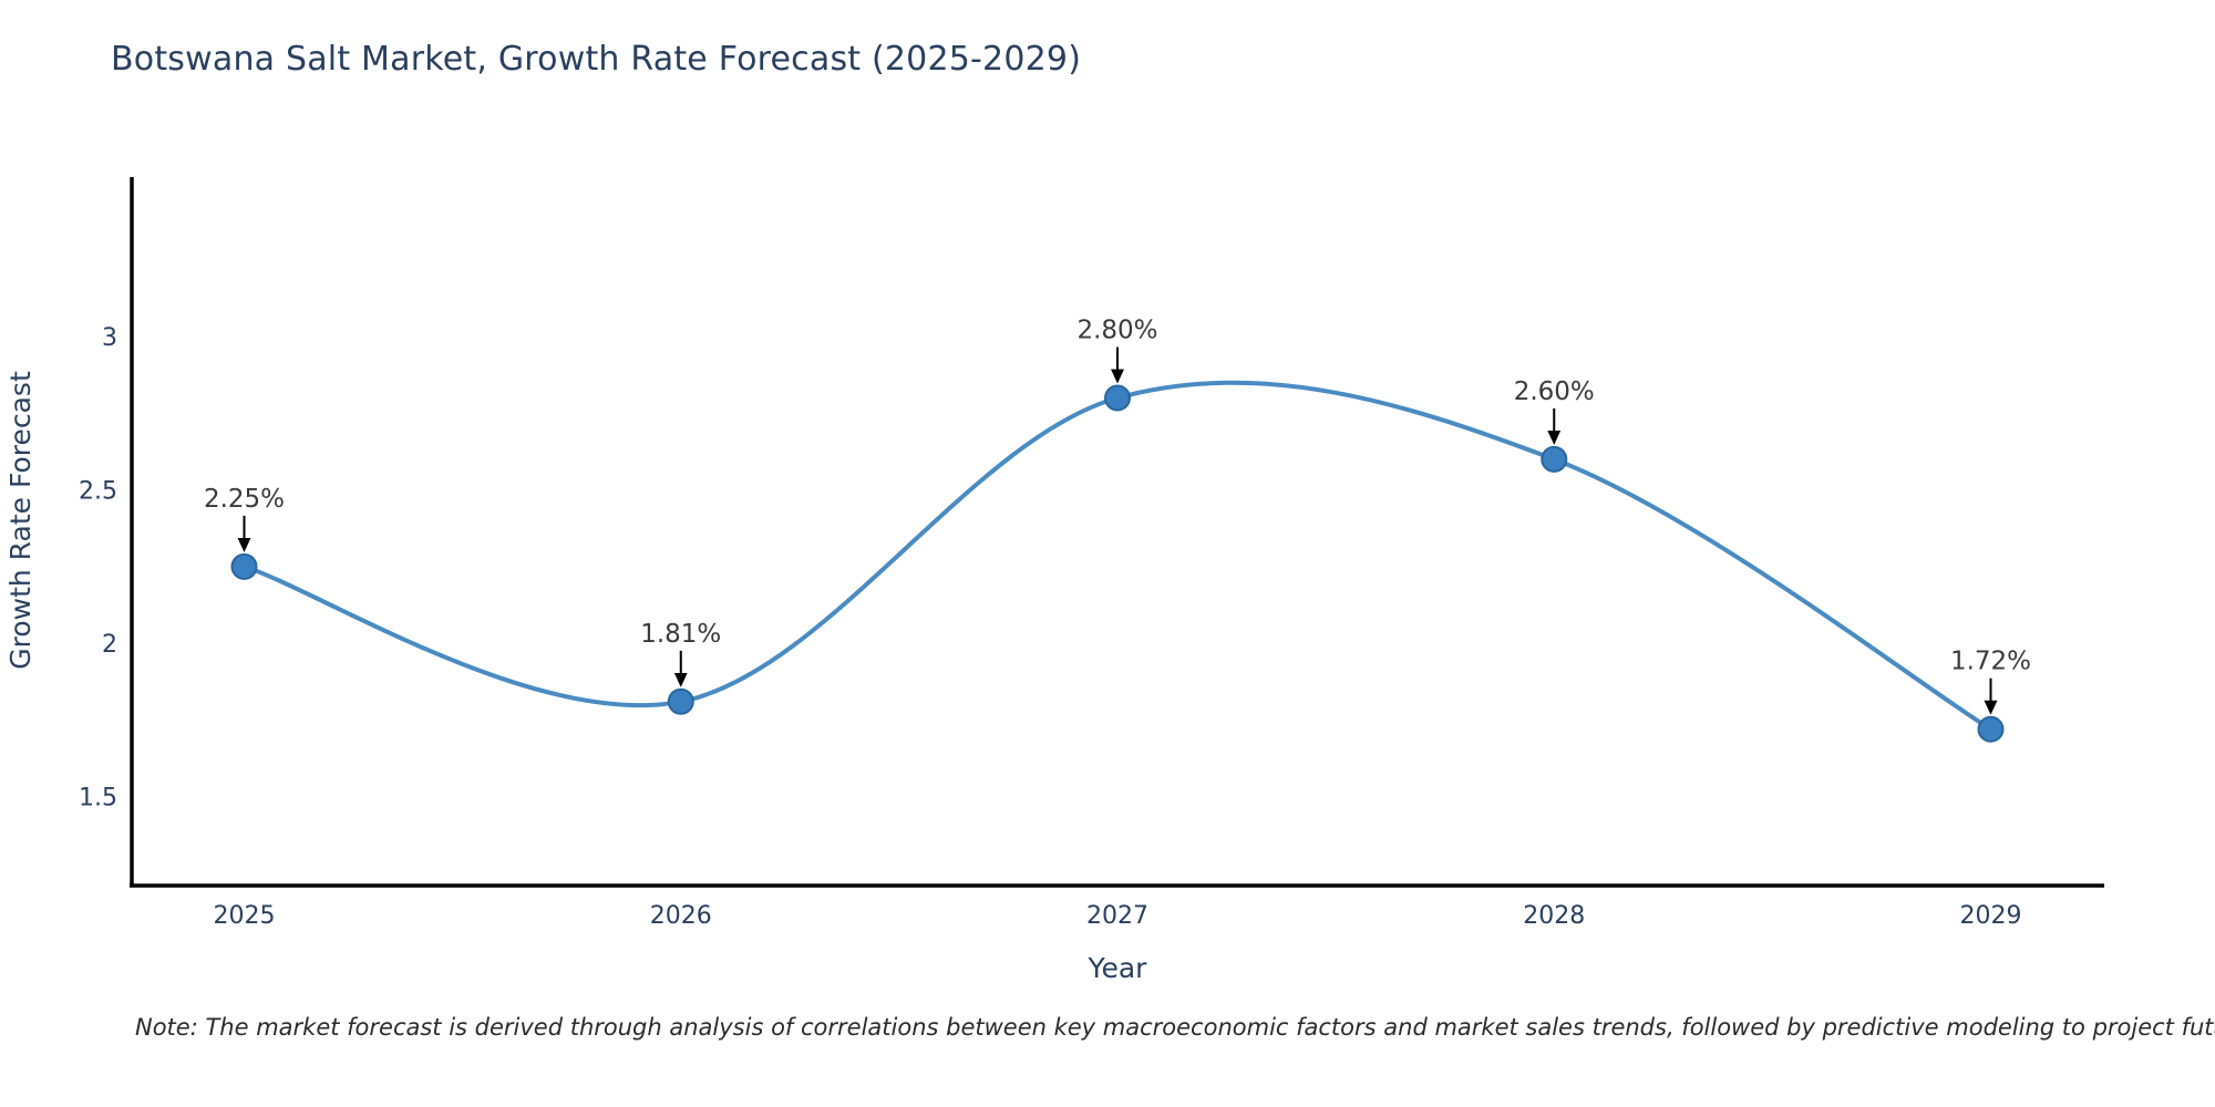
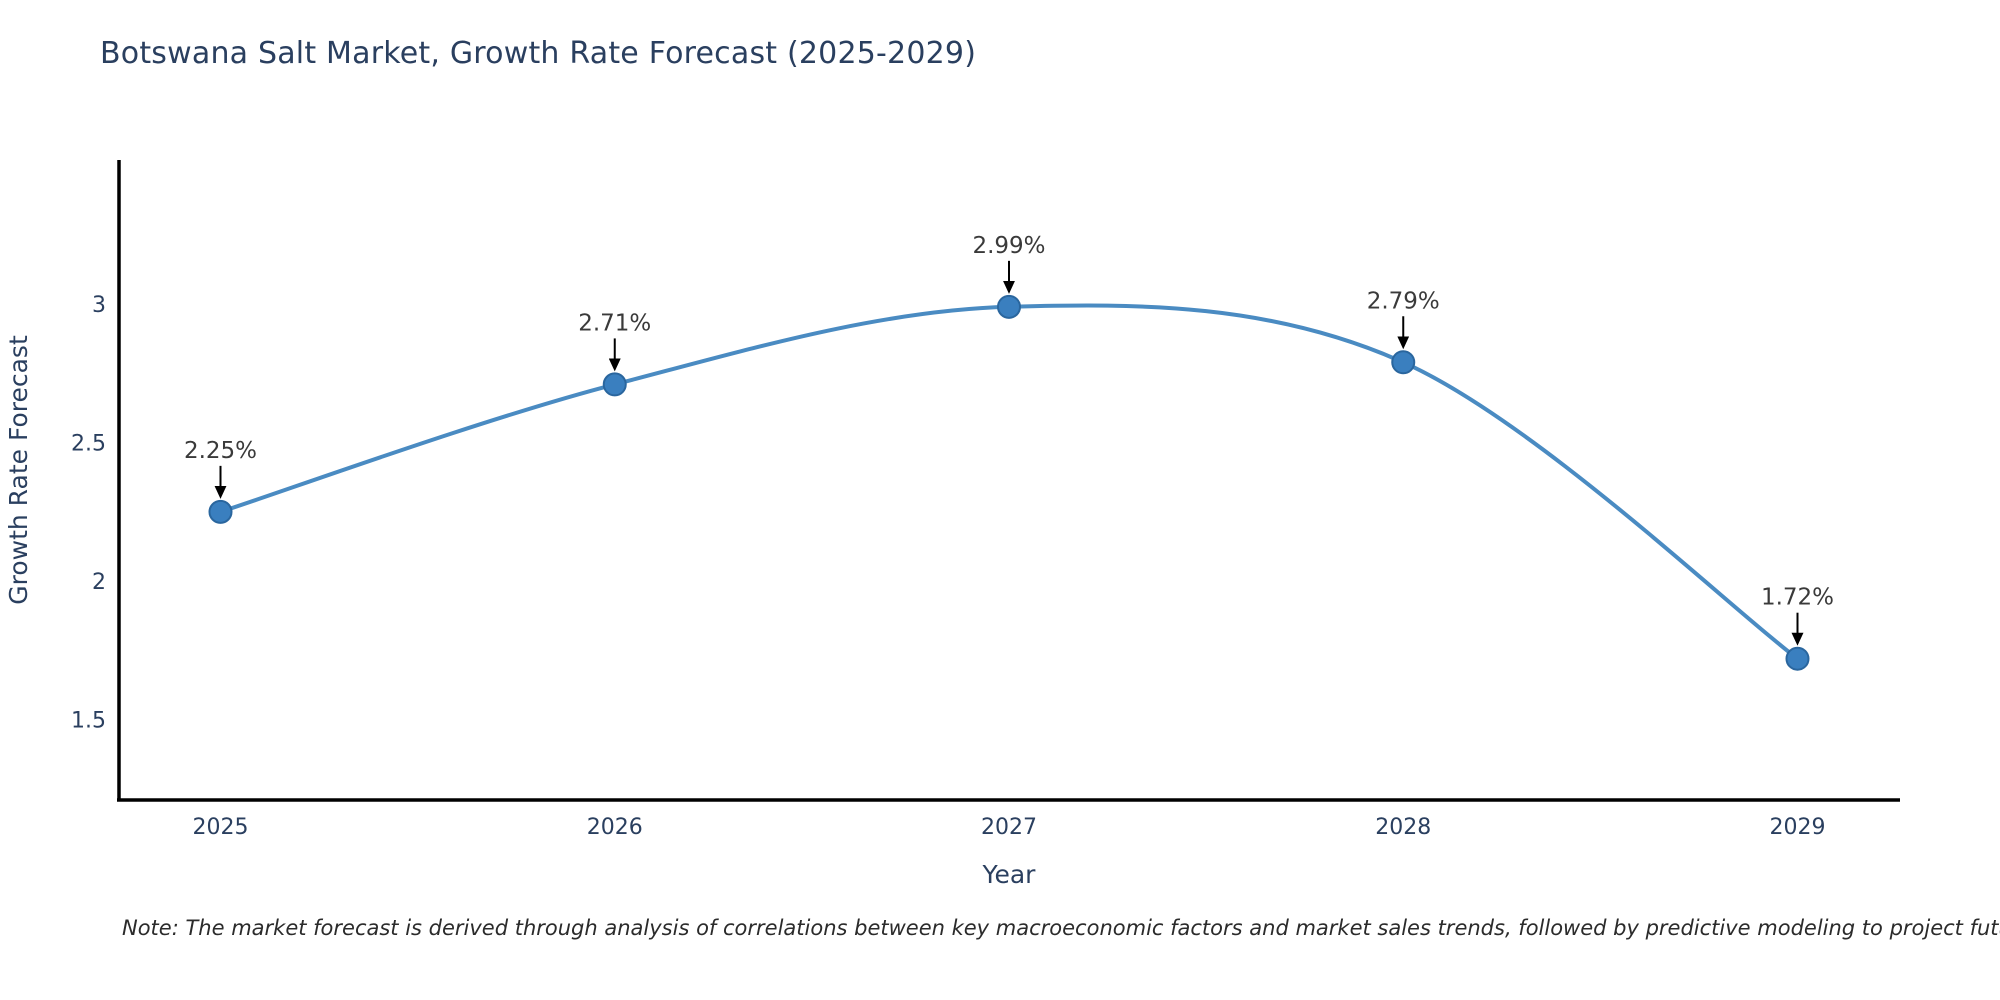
2026: 1.81% -> 2.71%
2027: 2.80% -> 2.99%
2028: 2.60% -> 2.79%
